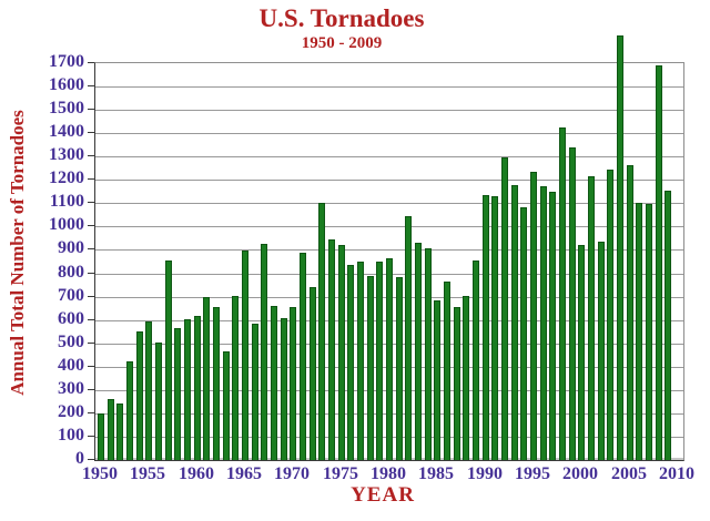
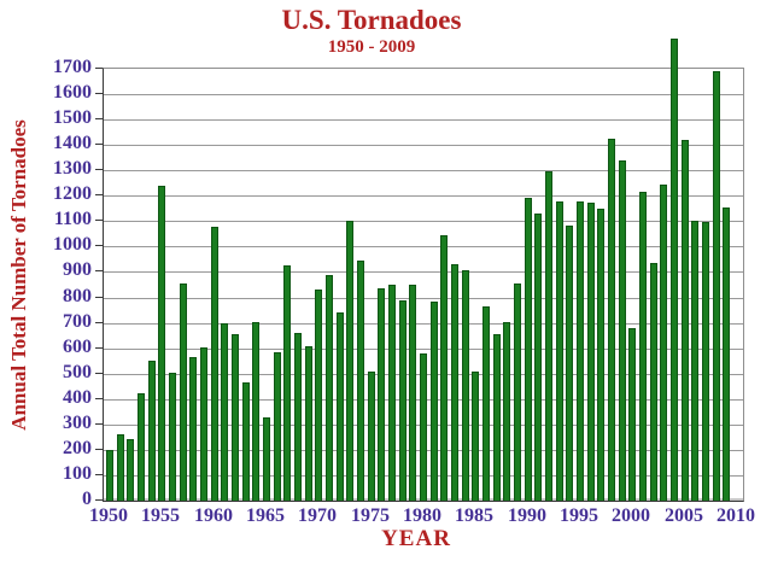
1955: 590 -> 1240
1960: 620 -> 1080
1965: 900 -> 330
1970: 650 -> 830
1975: 920 -> 510
1980: 870 -> 580
1985: 680 -> 510
1990: 1130 -> 1190
1995: 1240 -> 1180
2000: 920 -> 680
2005: 1260 -> 1420
